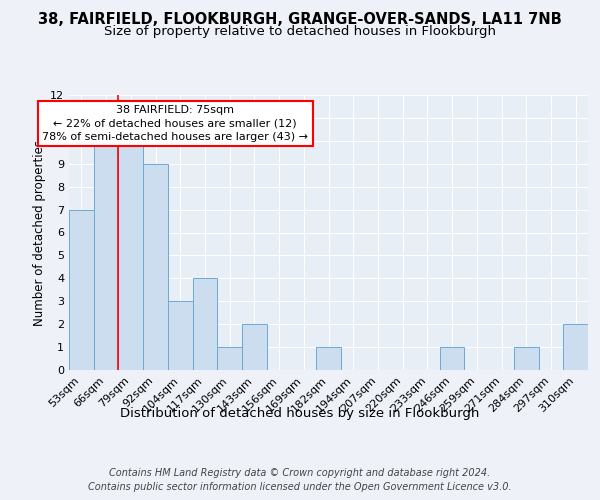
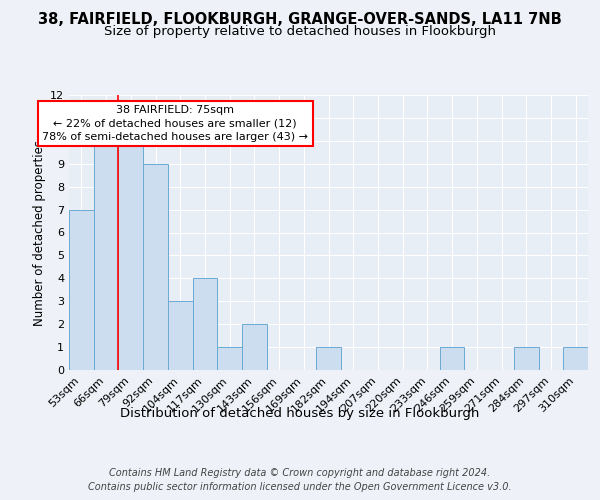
310sqm: 2 -> 1
